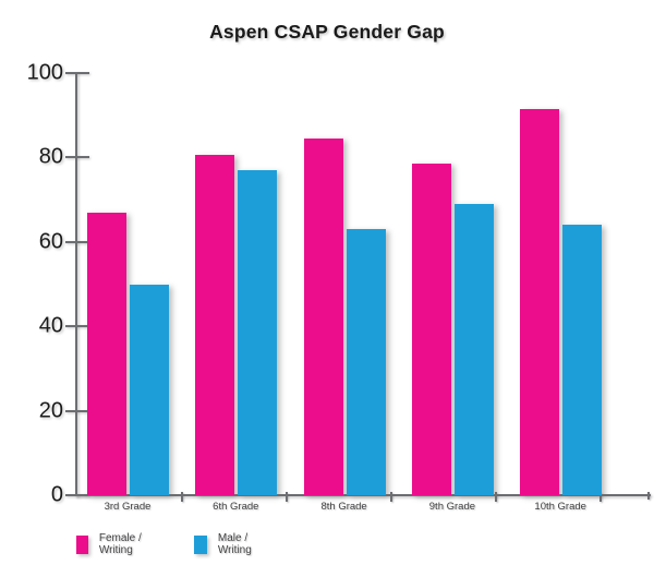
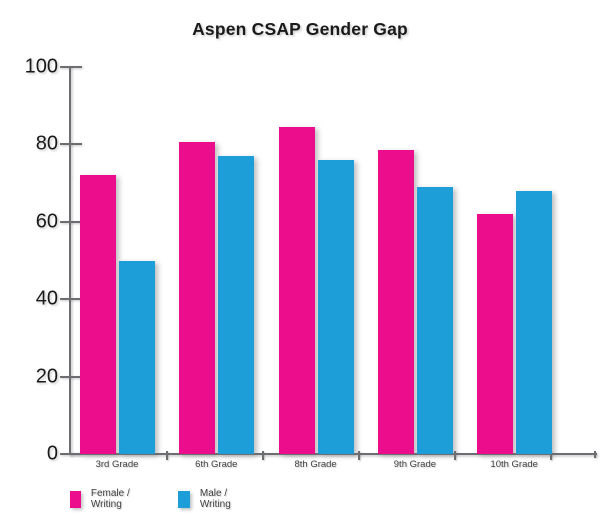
Female / Writing/3rd Grade: 67 -> 72
Male / Writing/8th Grade: 63 -> 76
Female / Writing/10th Grade: 92 -> 62
Male / Writing/10th Grade: 64 -> 68
